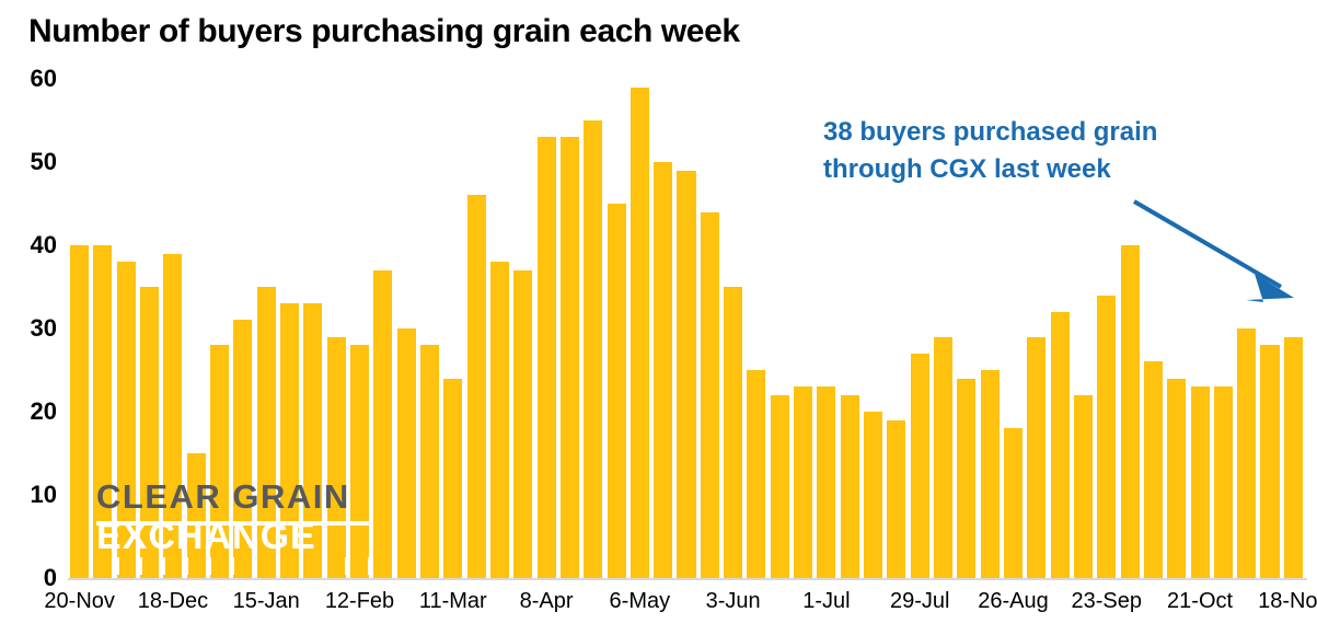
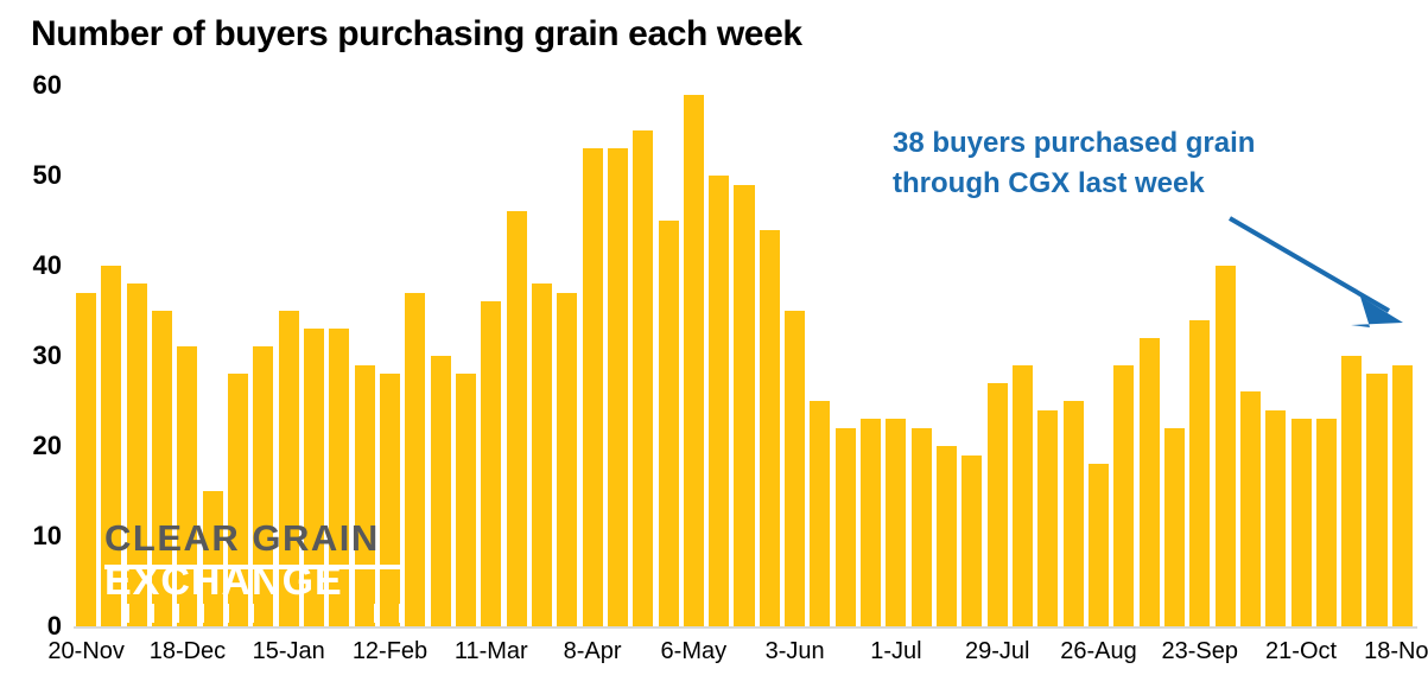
20-Nov: 40 -> 37
18-Dec: 39 -> 31
11-Mar: 24 -> 36
